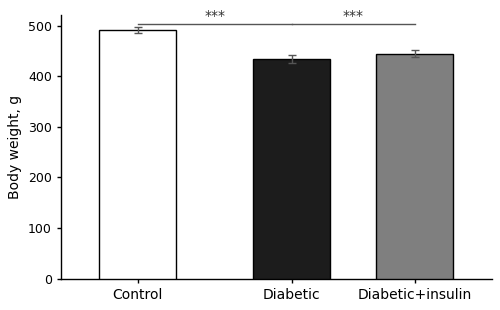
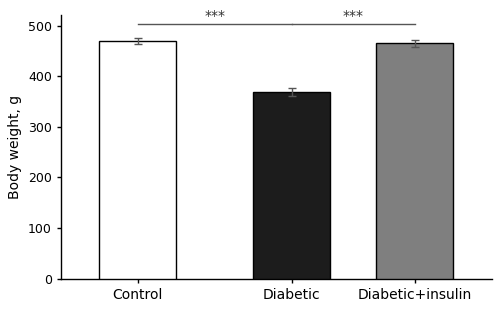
Control: 492 -> 470
Diabetic: 434 -> 368
Diabetic+insulin: 444 -> 465
